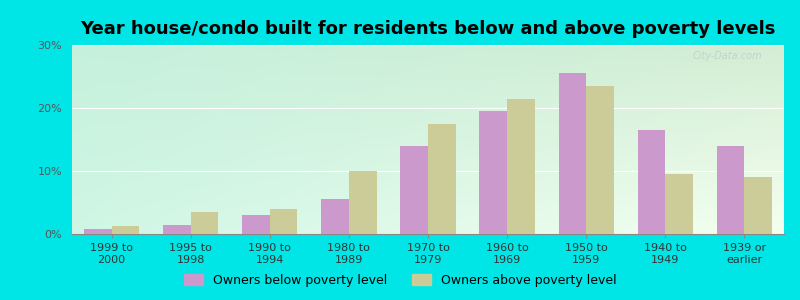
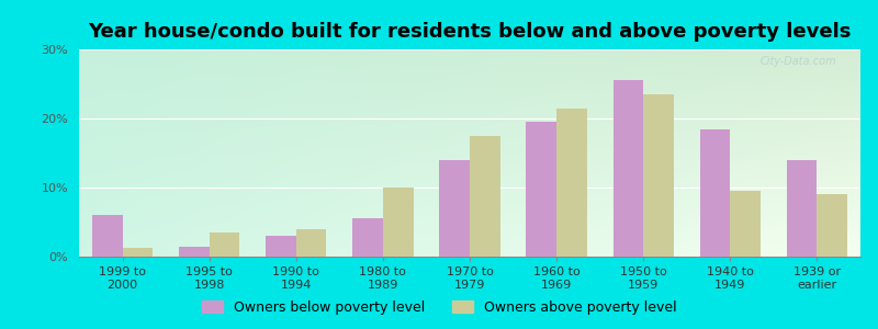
Owners below poverty level/1999 to 2000: 0.8% -> 6.0%
Owners below poverty level/1940 to 1949: 16.5% -> 18.4%
